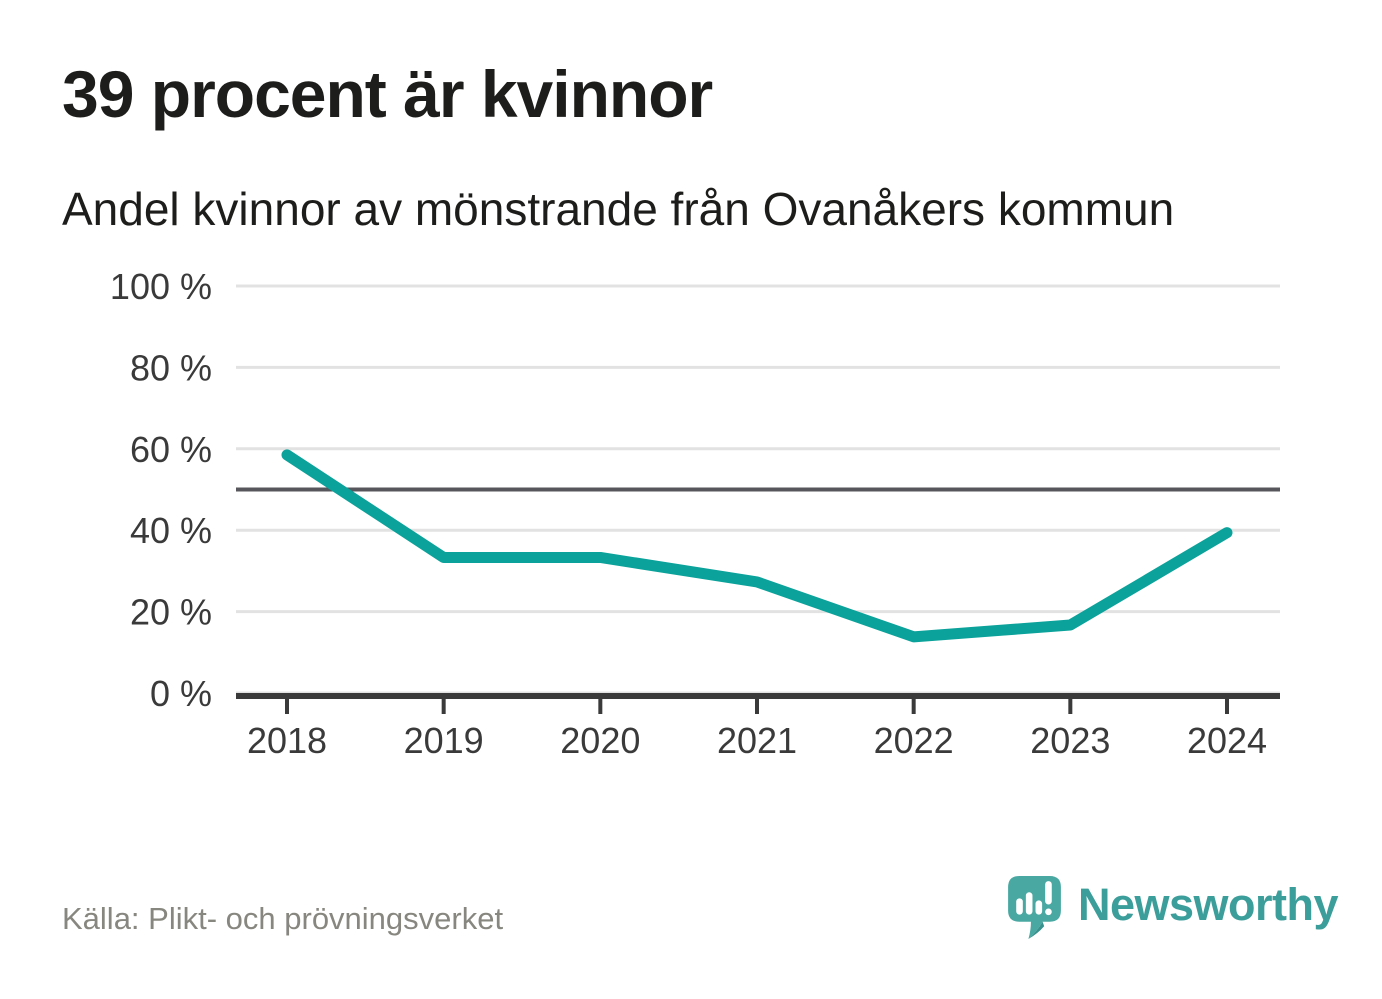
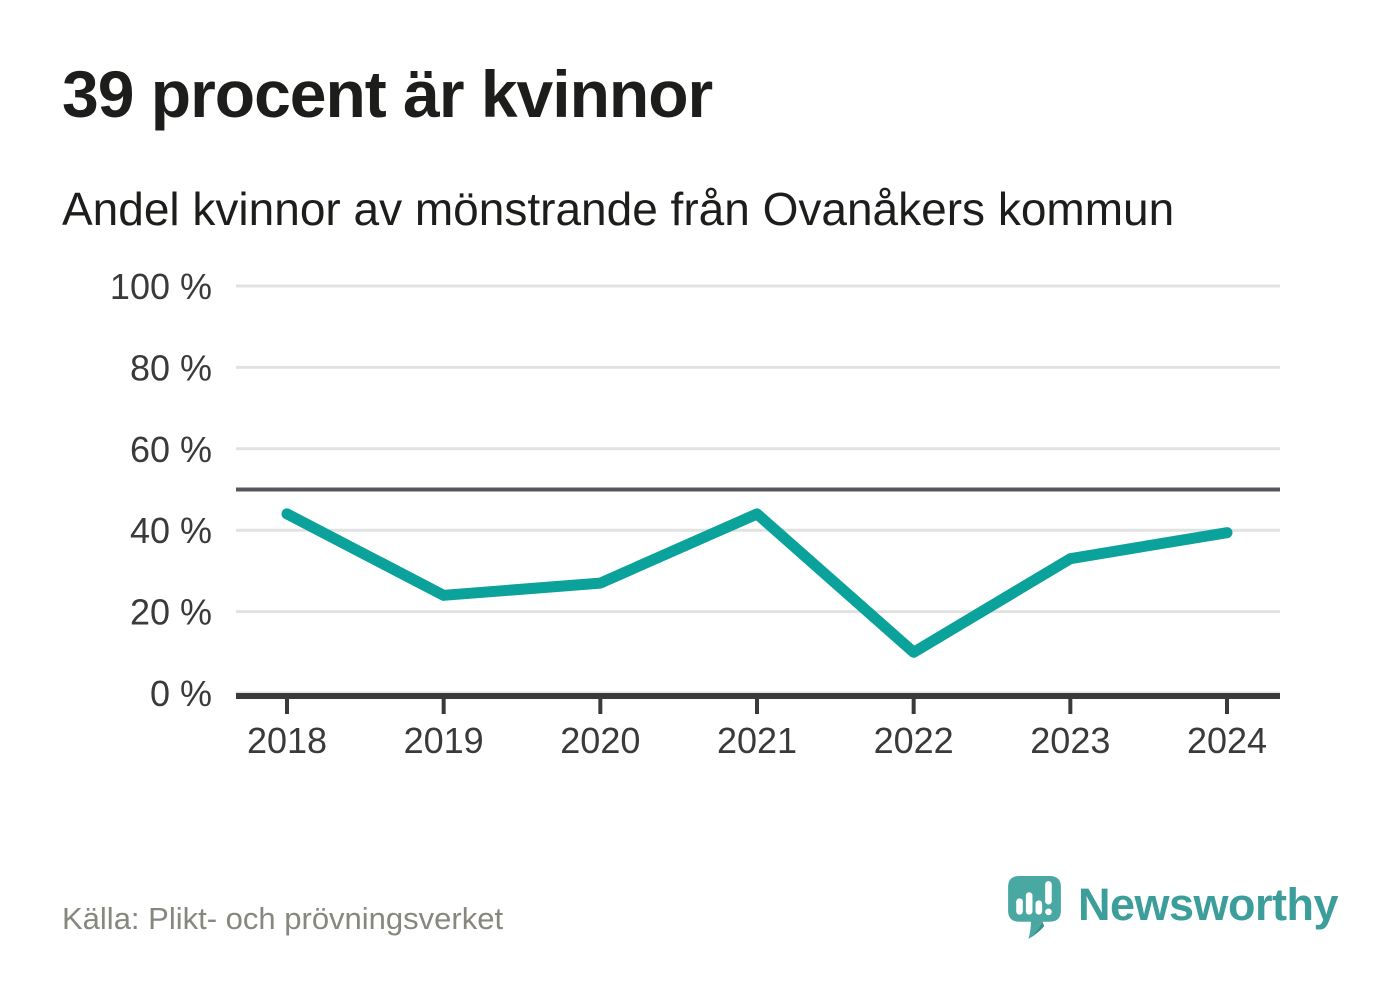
2018: 58% -> 44%
2019: 33% -> 24%
2020: 33% -> 27%
2021: 27% -> 44%
2022: 14% -> 10%
2023: 17% -> 33%
